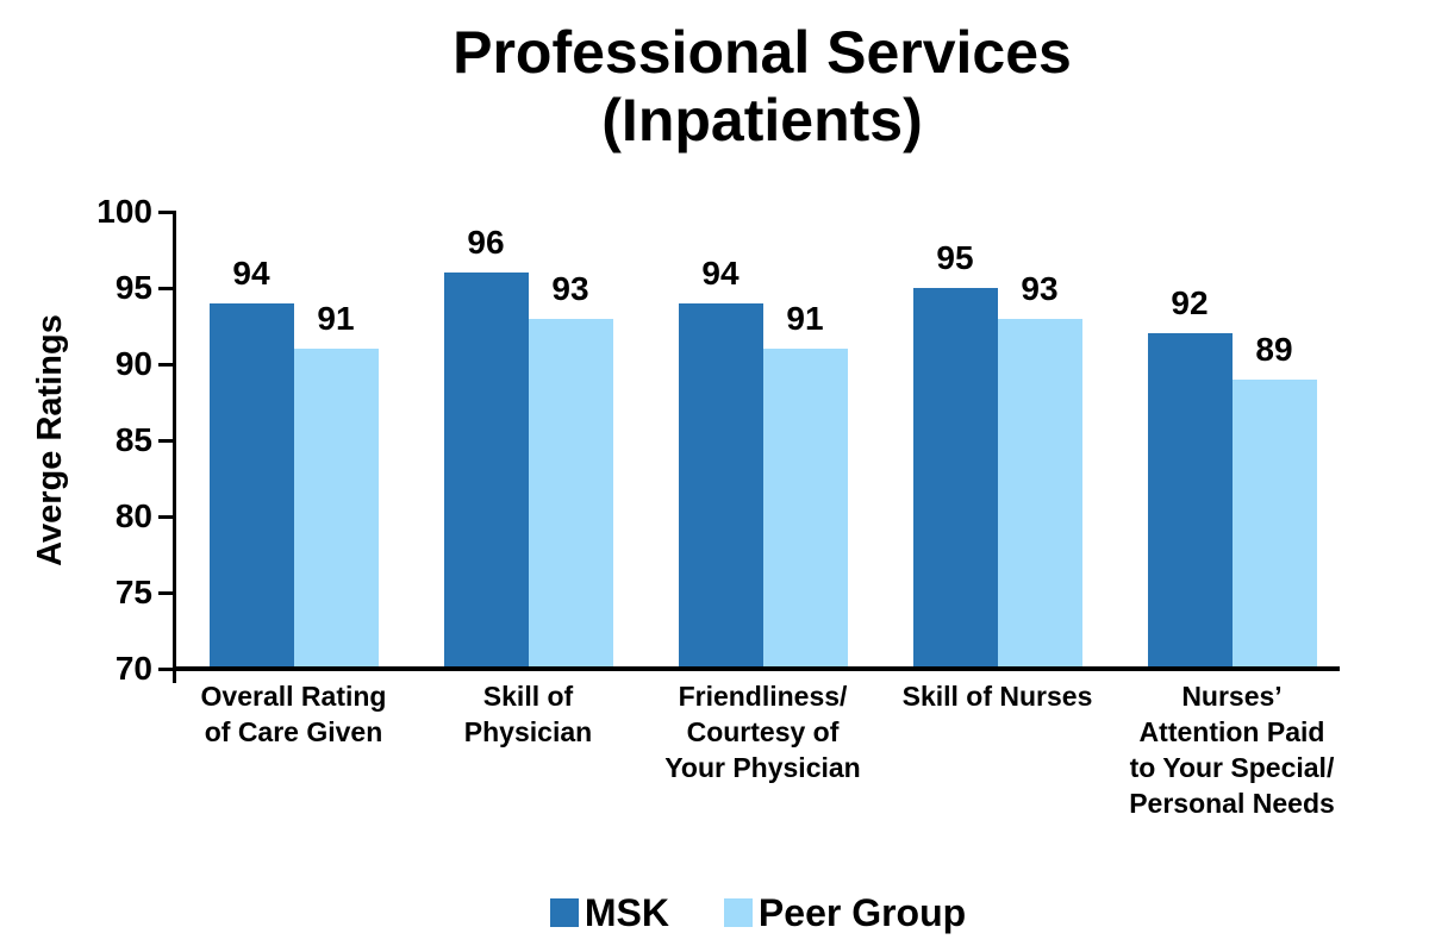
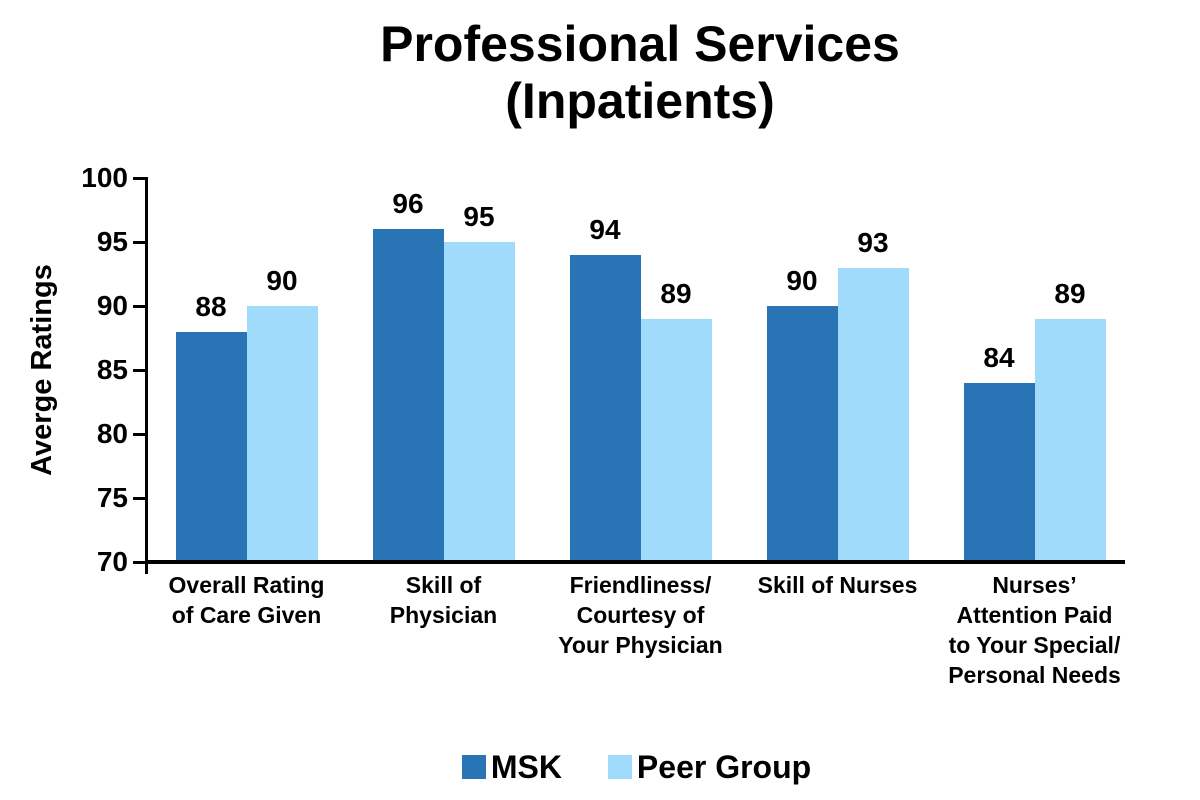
MSK/Overall Rating of Care Given: 94 -> 88
Peer Group/Overall Rating of Care Given: 91 -> 90
Peer Group/Skill of Physician: 93 -> 95
Peer Group/Friendliness/Courtesy of Your Physician: 91 -> 89
MSK/Skill of Nurses: 95 -> 90
MSK/Nurses’ Attention Paid to Your Special/Personal Needs: 92 -> 84
